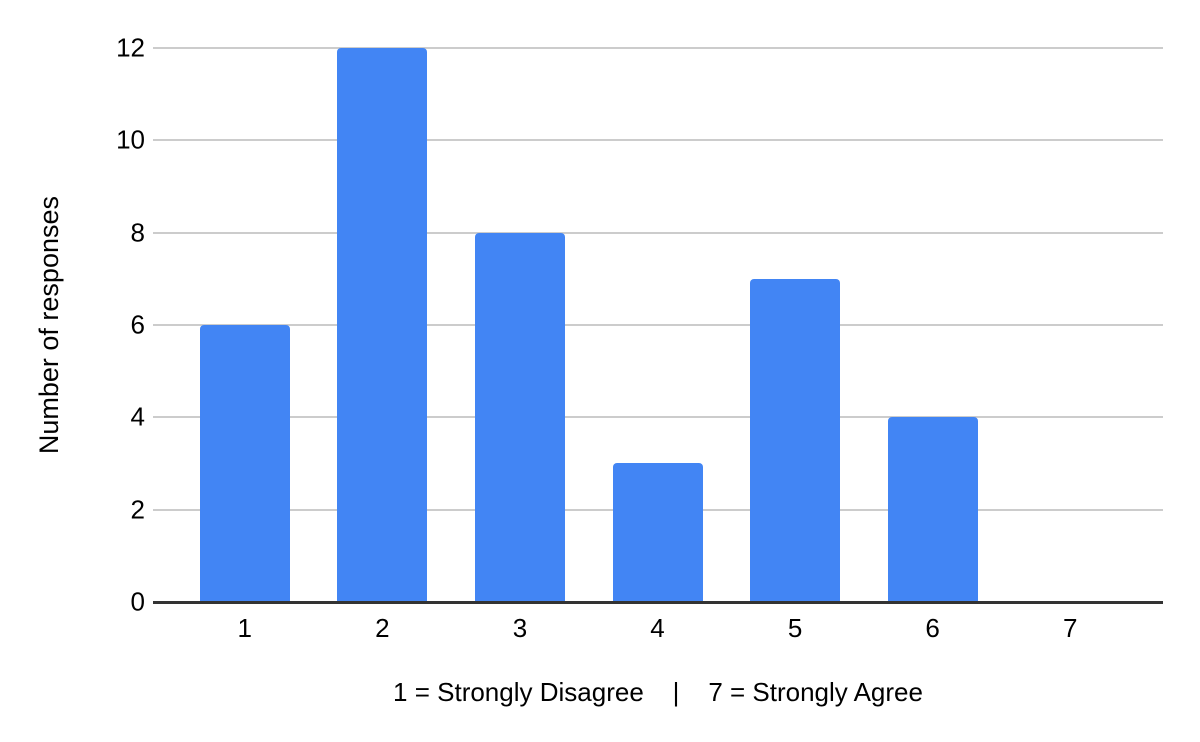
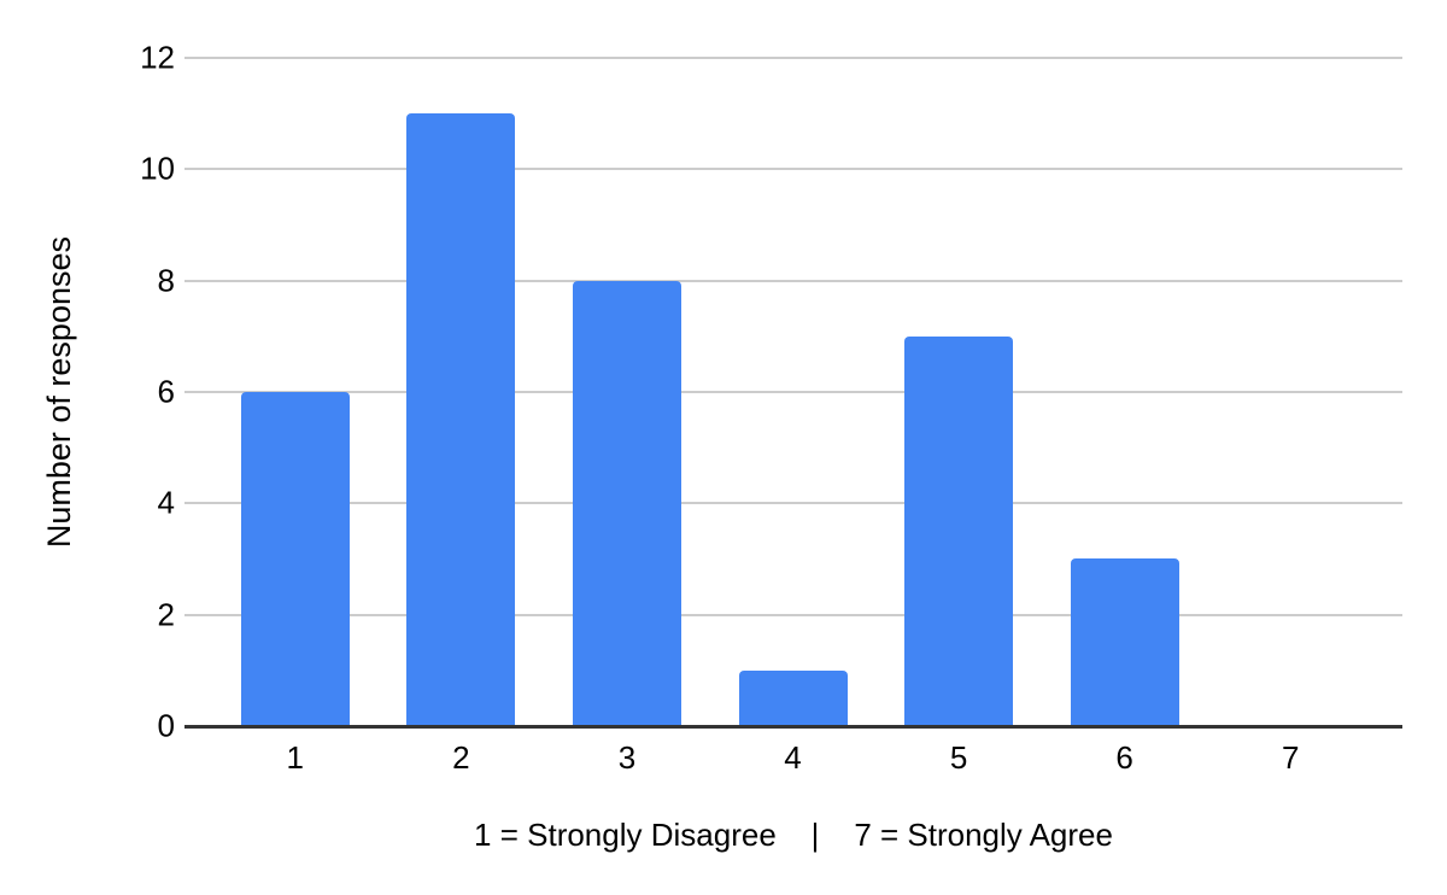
2: 12 -> 11
4: 3 -> 1
6: 4 -> 3
